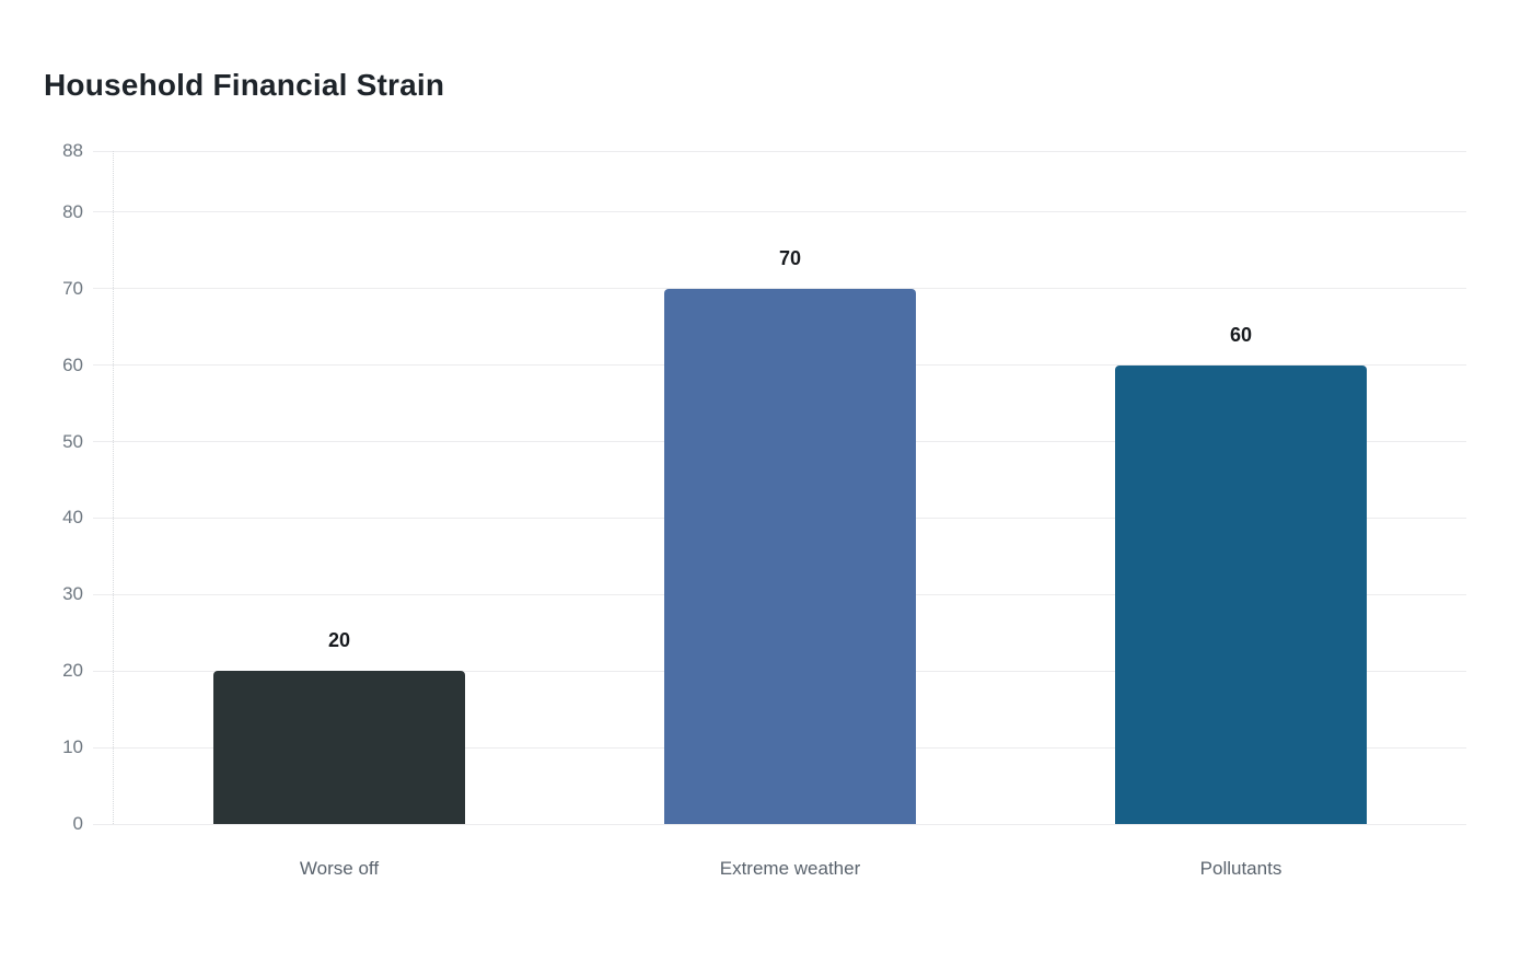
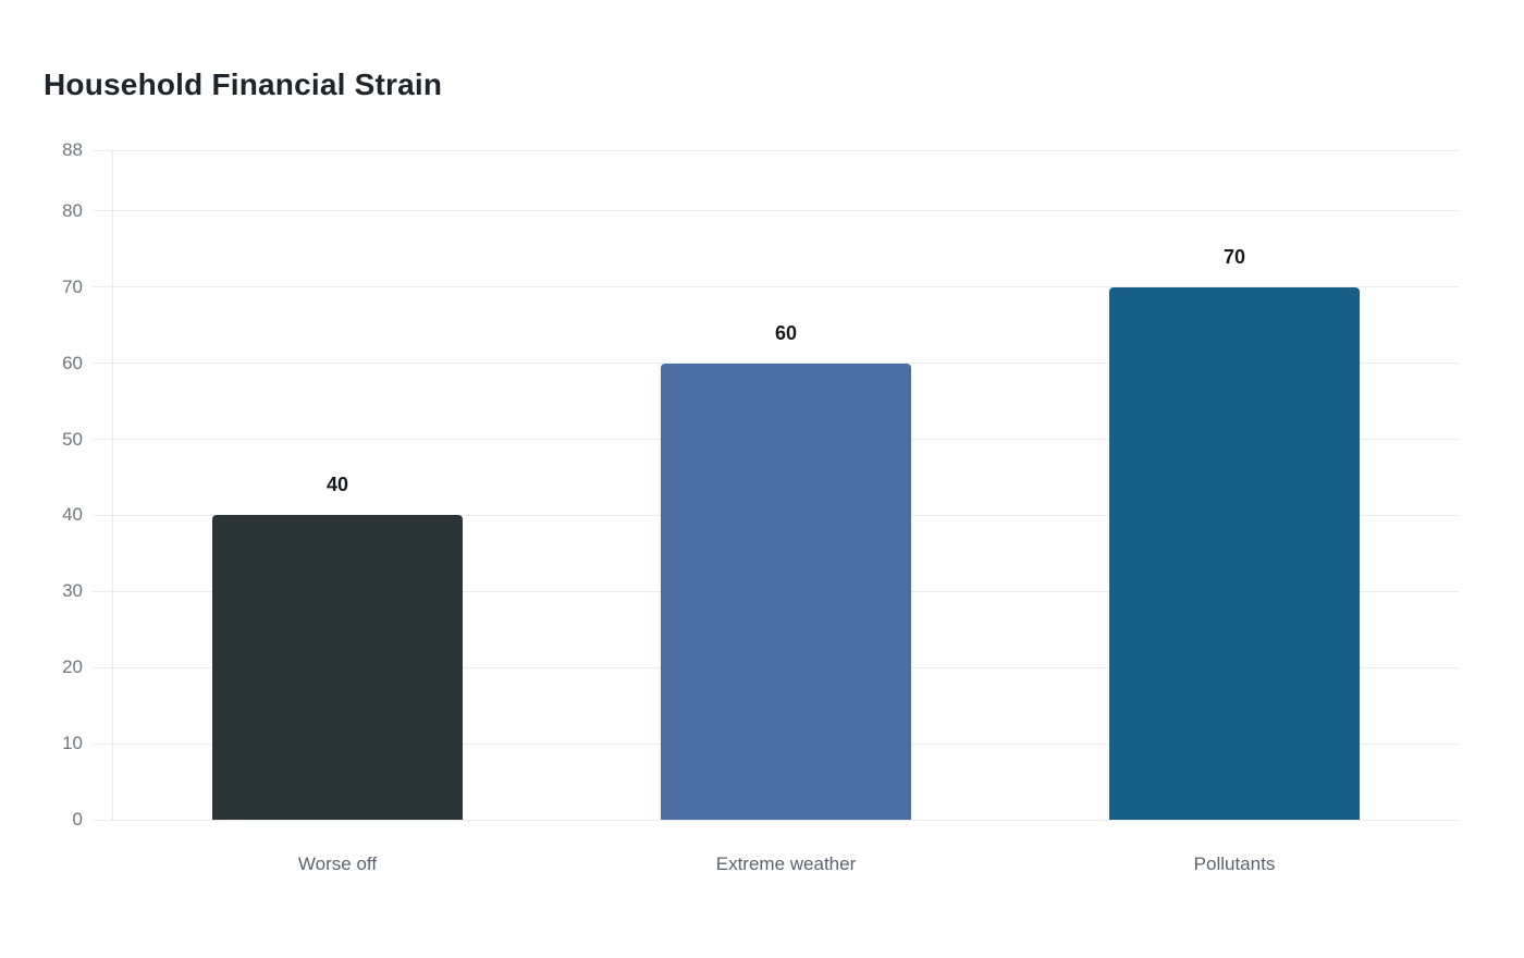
Worse off: 20 -> 40
Extreme weather: 70 -> 60
Pollutants: 60 -> 70
